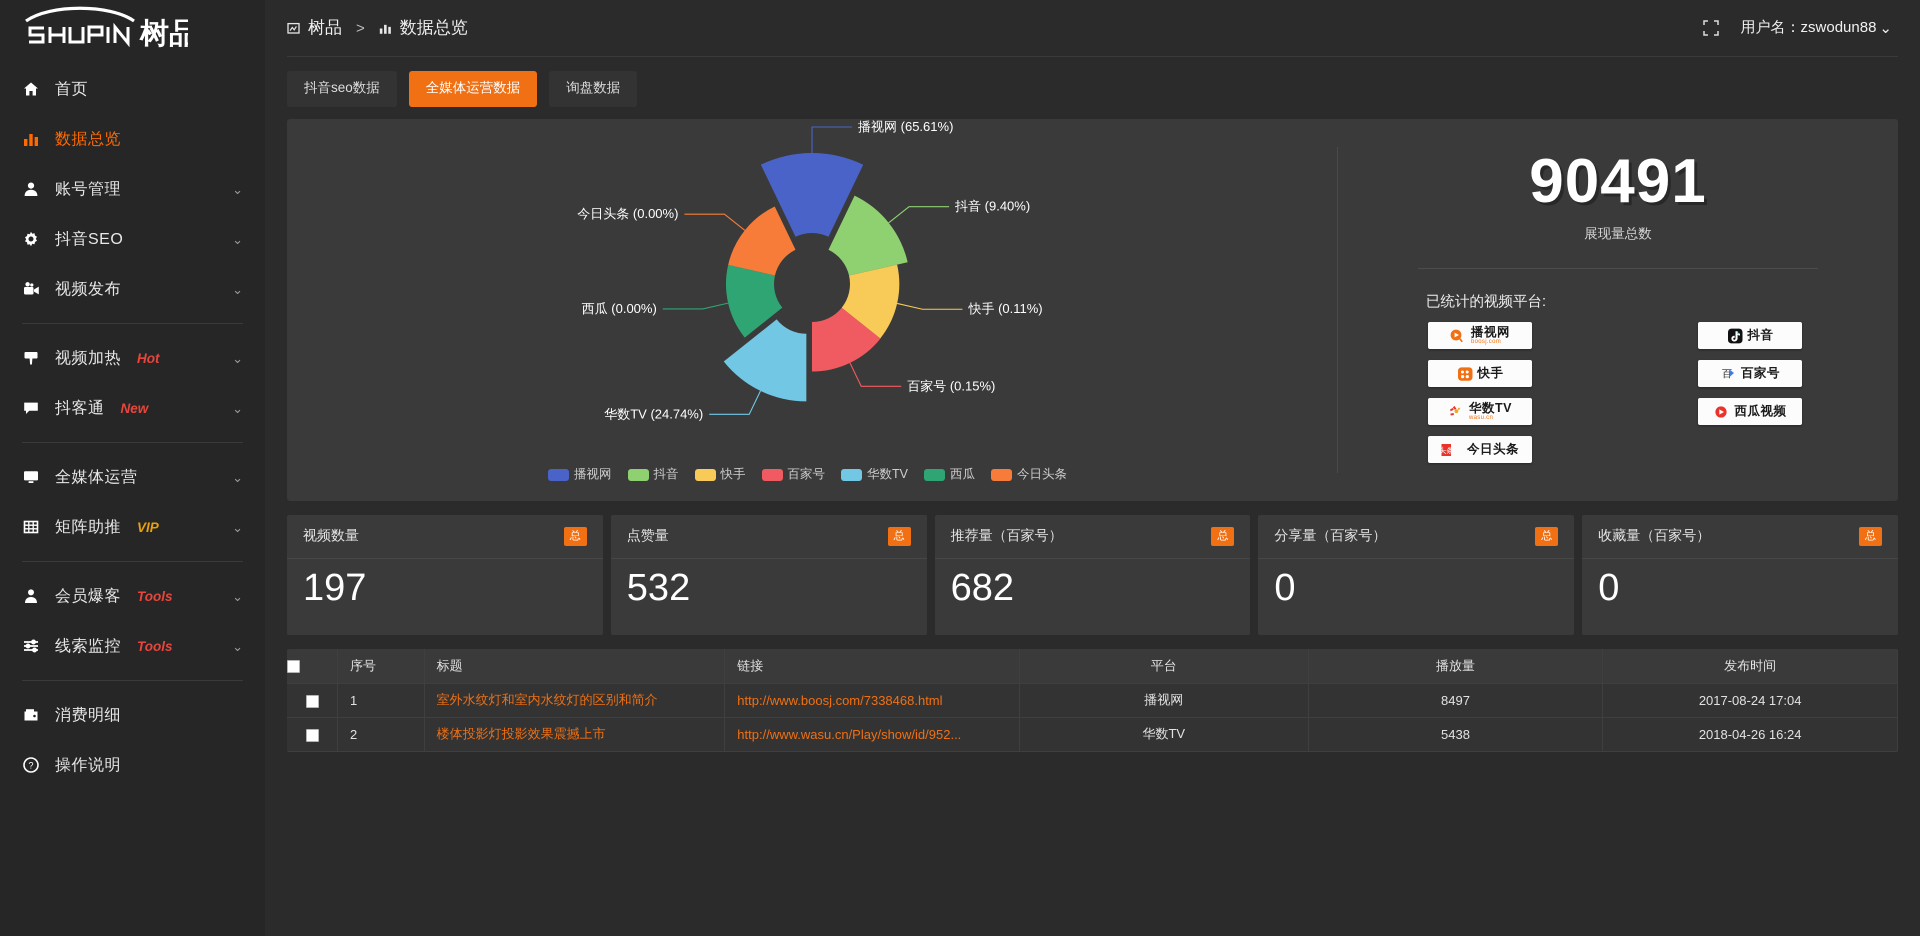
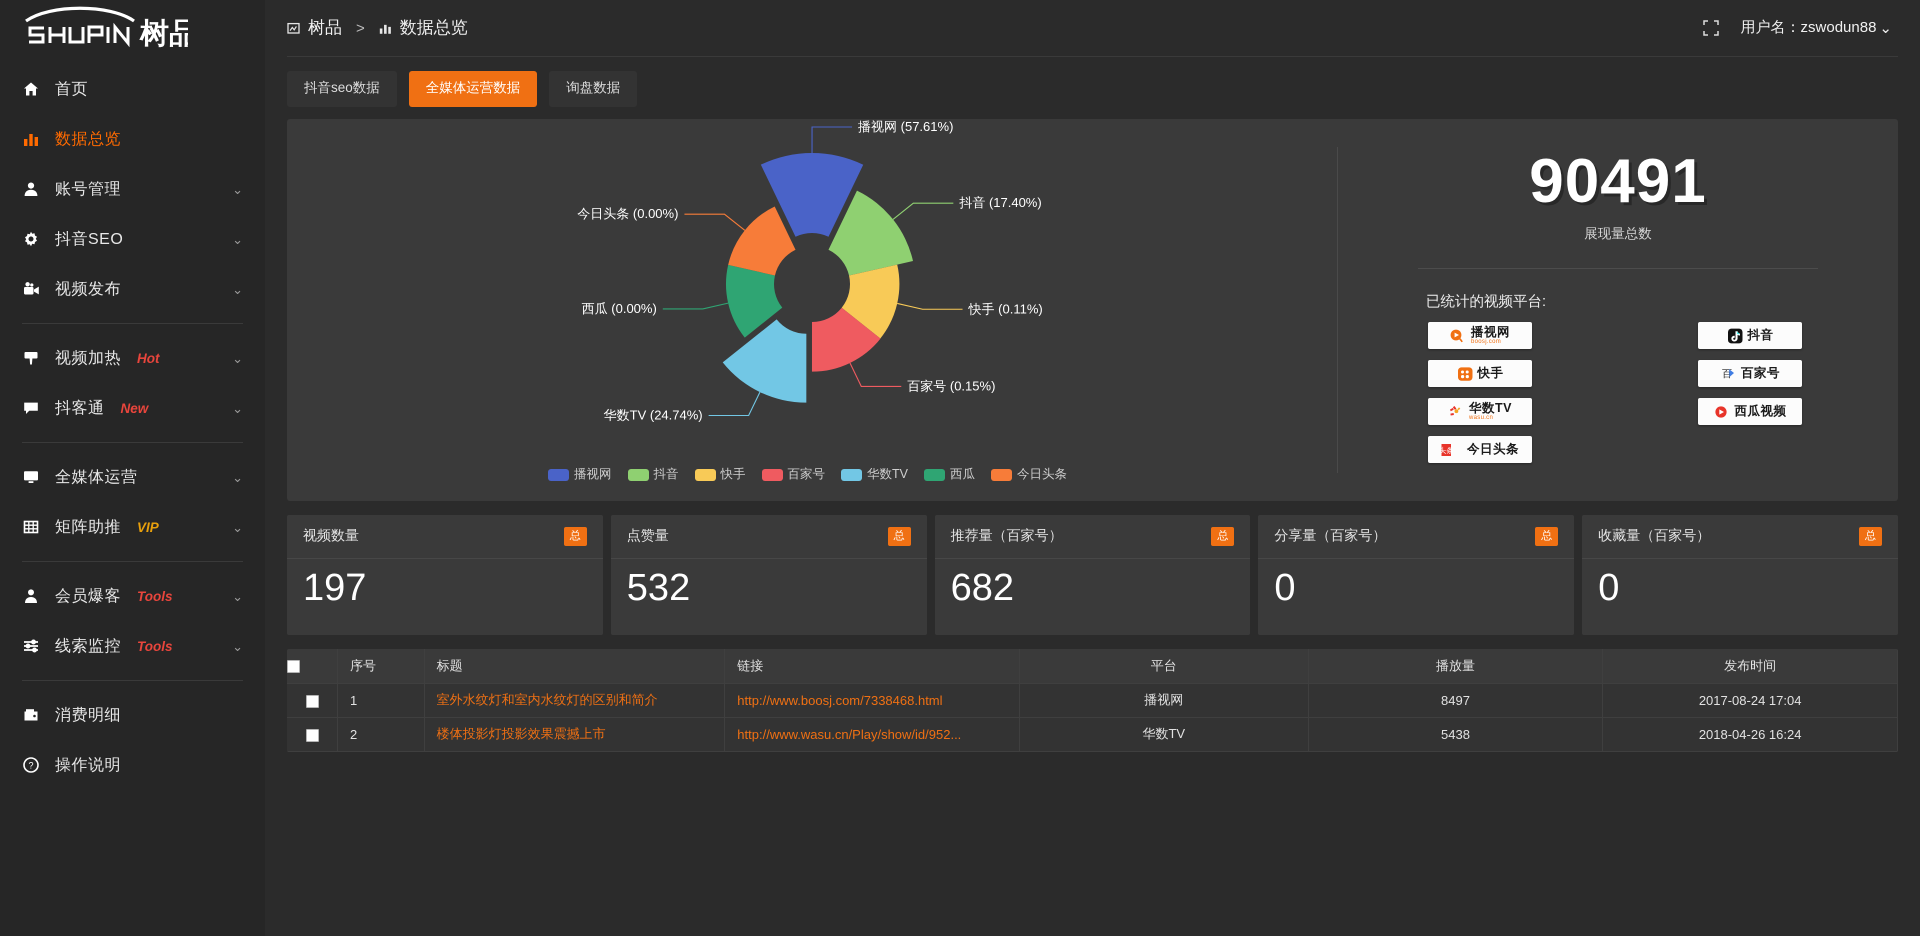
播视网: 65.61% -> 57.61%
抖音: 9.40% -> 17.40%
